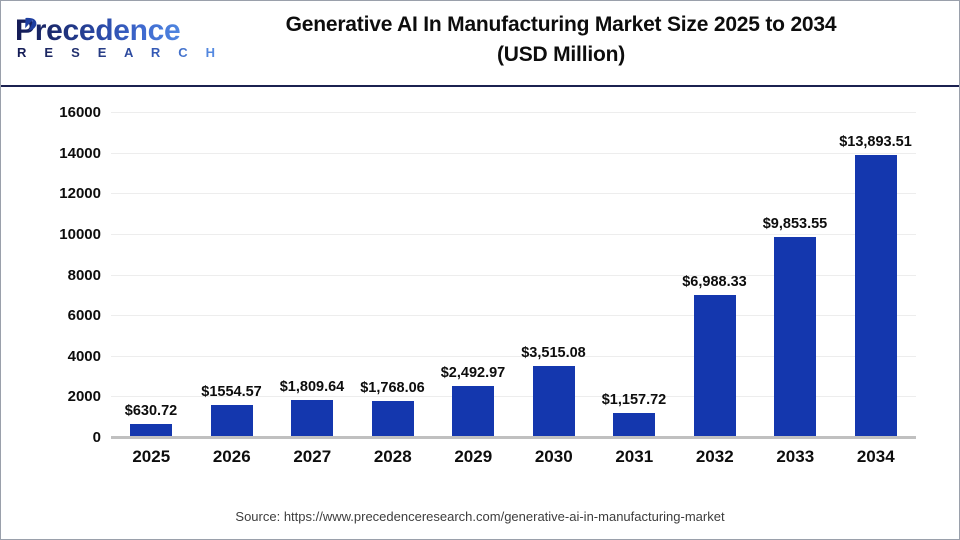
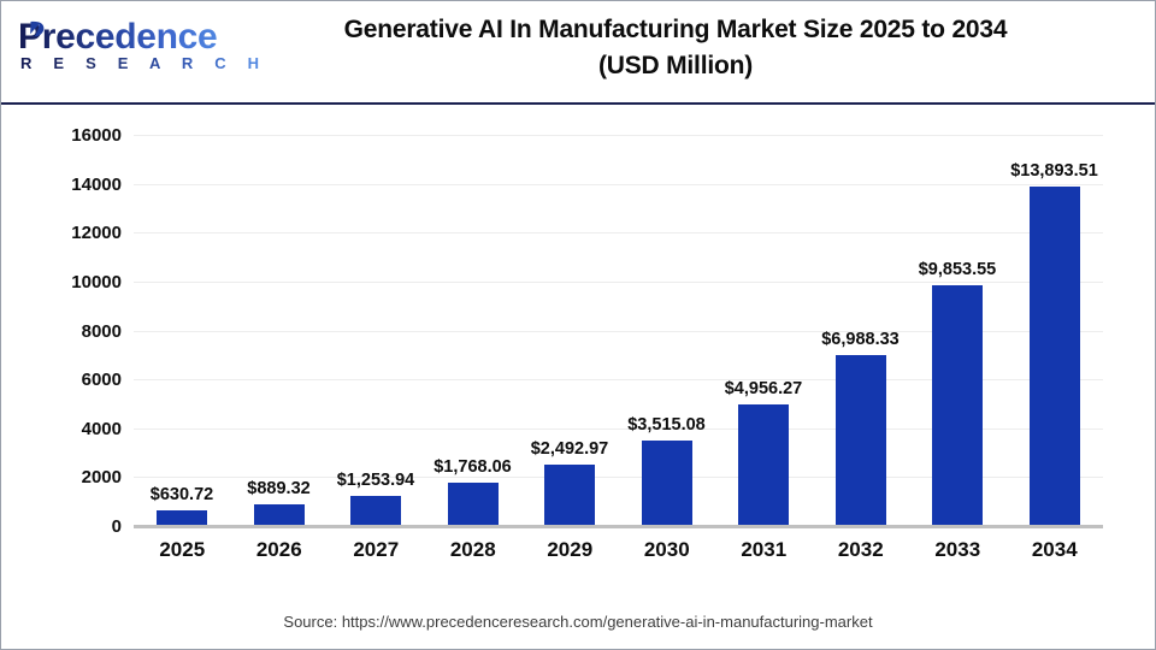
2026: $1554.57 -> $889.32
2027: $1,809.64 -> $1,253.94
2031: $1,157.72 -> $4,956.27
